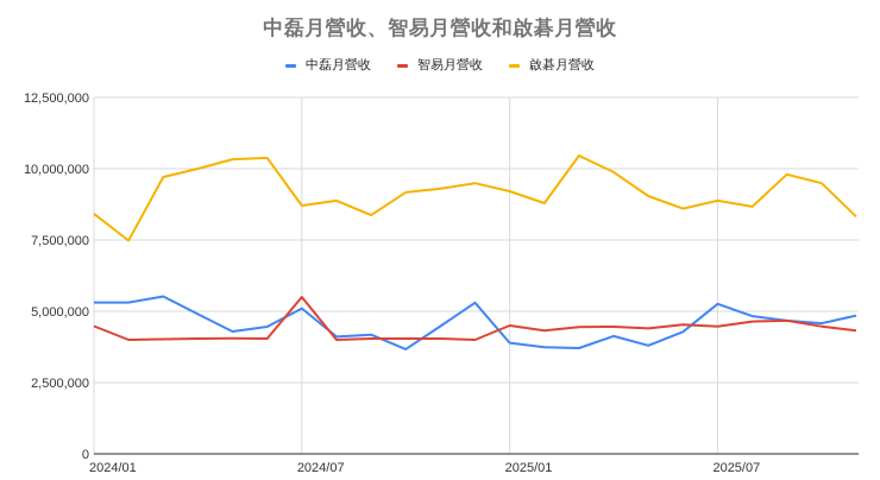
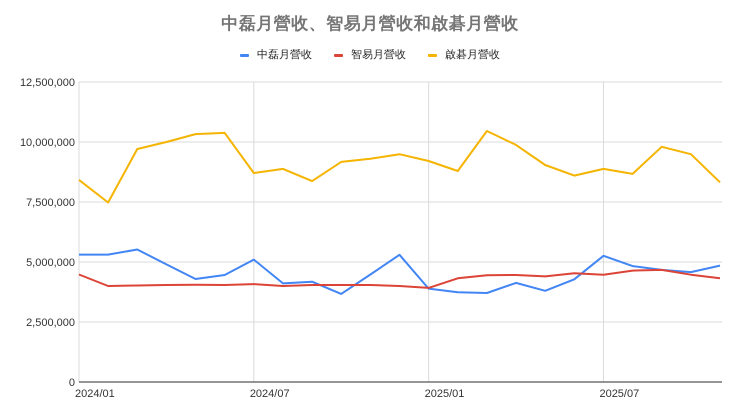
智易月營收/2024/07: 5500000 -> 4100000
智易月營收/2025/01: 4500000 -> 3900000
